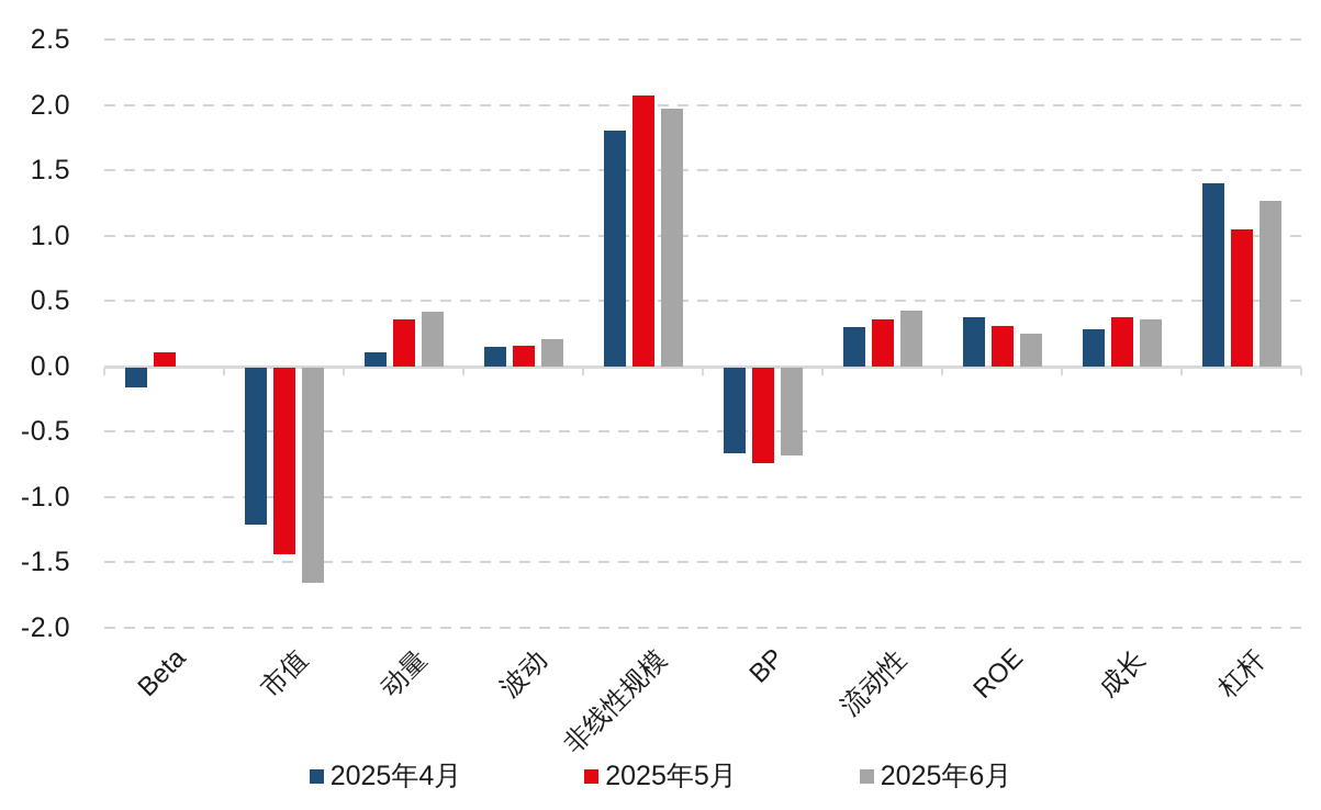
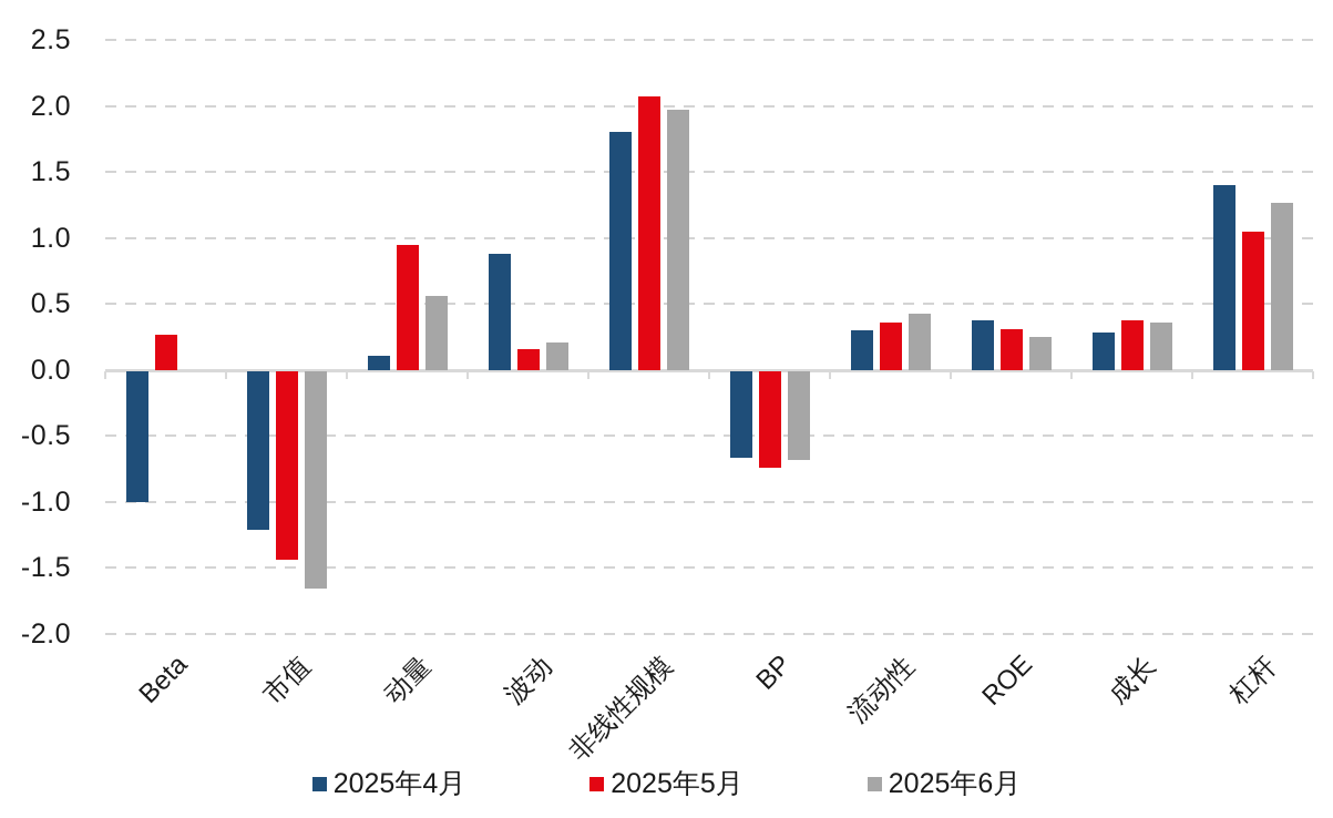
2025年4月/Beta: -0.15 -> -0.99
2025年5月/Beta: 0.11 -> 0.27
2025年5月/动量: 0.36 -> 0.95
2025年6月/动量: 0.42 -> 0.56
2025年4月/波动: 0.15 -> 0.88
